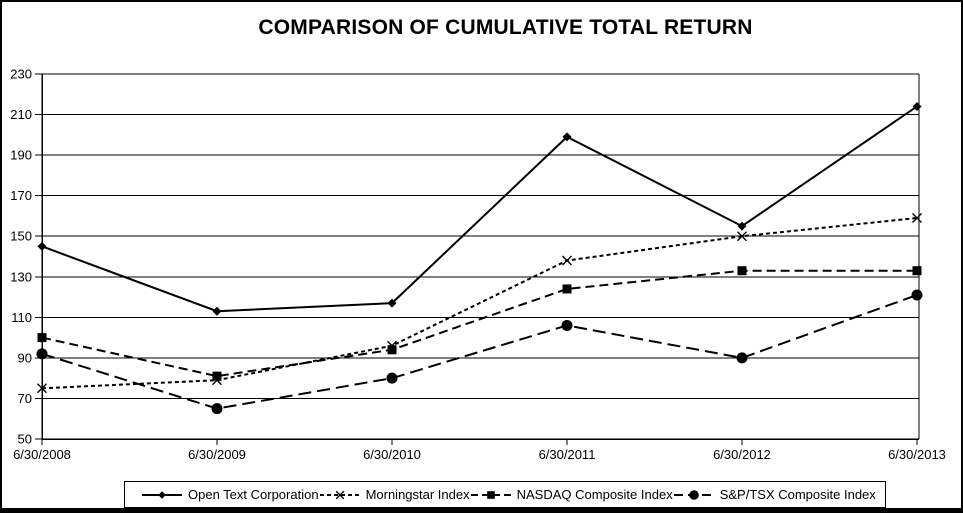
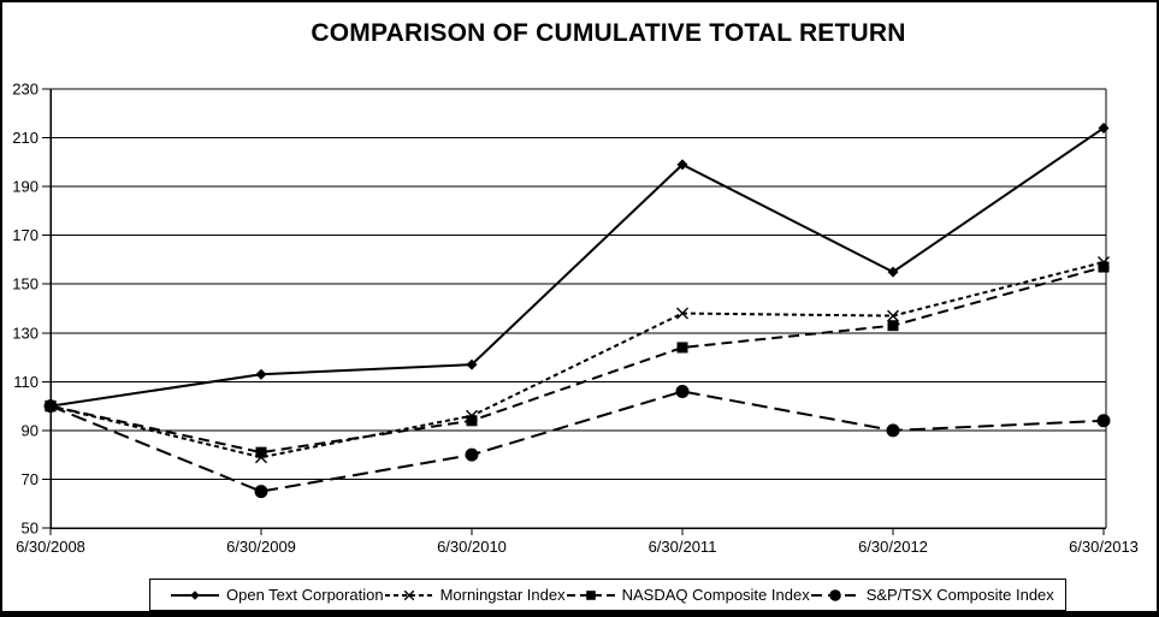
Open Text Corporation/6/30/2008: 145 -> 100
Morningstar Index/6/30/2008: 75 -> 100
S&P/TSX Composite Index/6/30/2008: 92 -> 100
Morningstar Index/6/30/2012: 150 -> 137
NASDAQ Composite Index/6/30/2013: 133 -> 157
S&P/TSX Composite Index/6/30/2013: 121 -> 94
